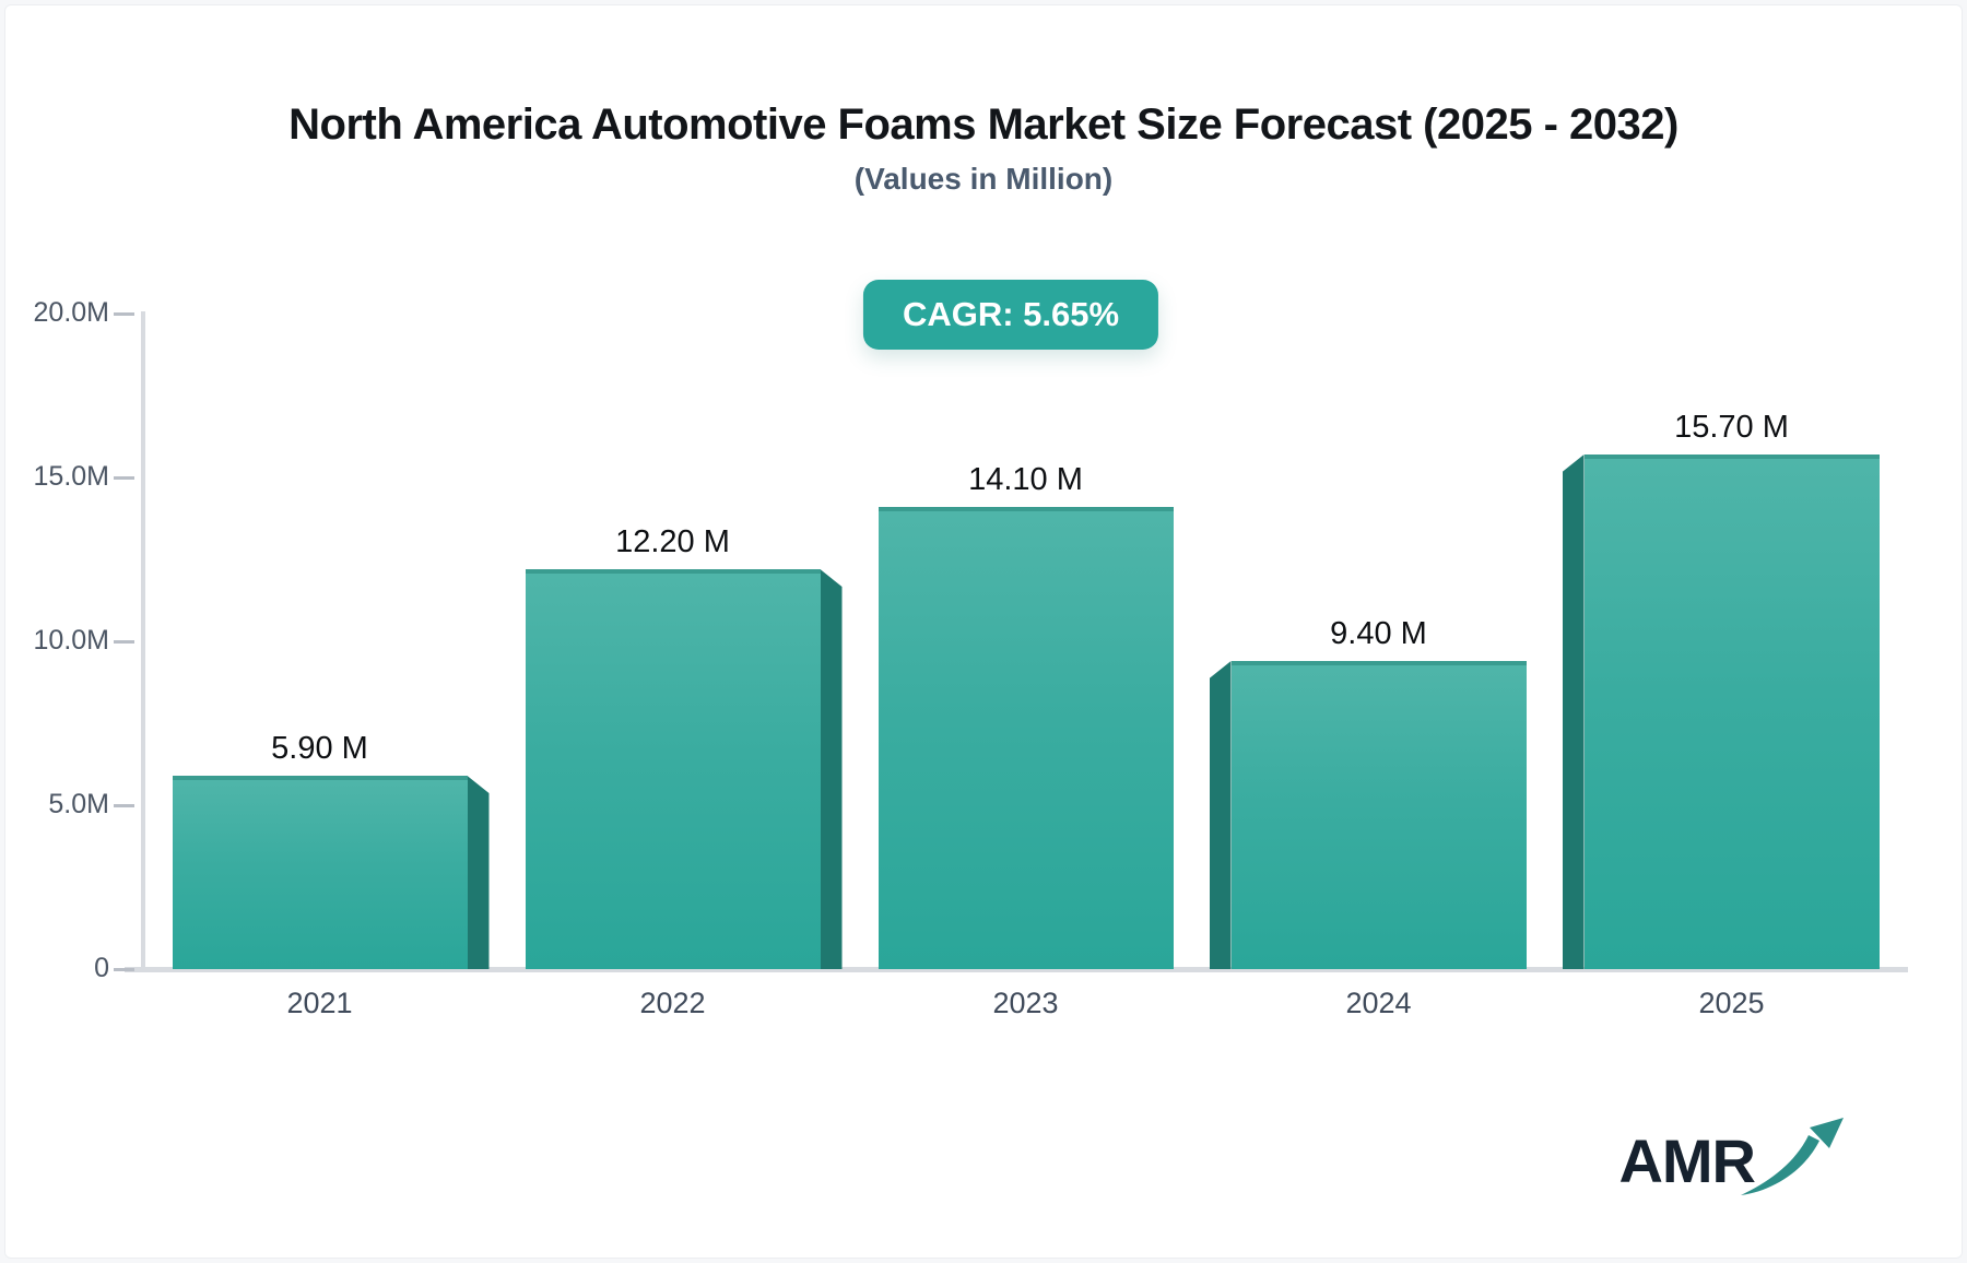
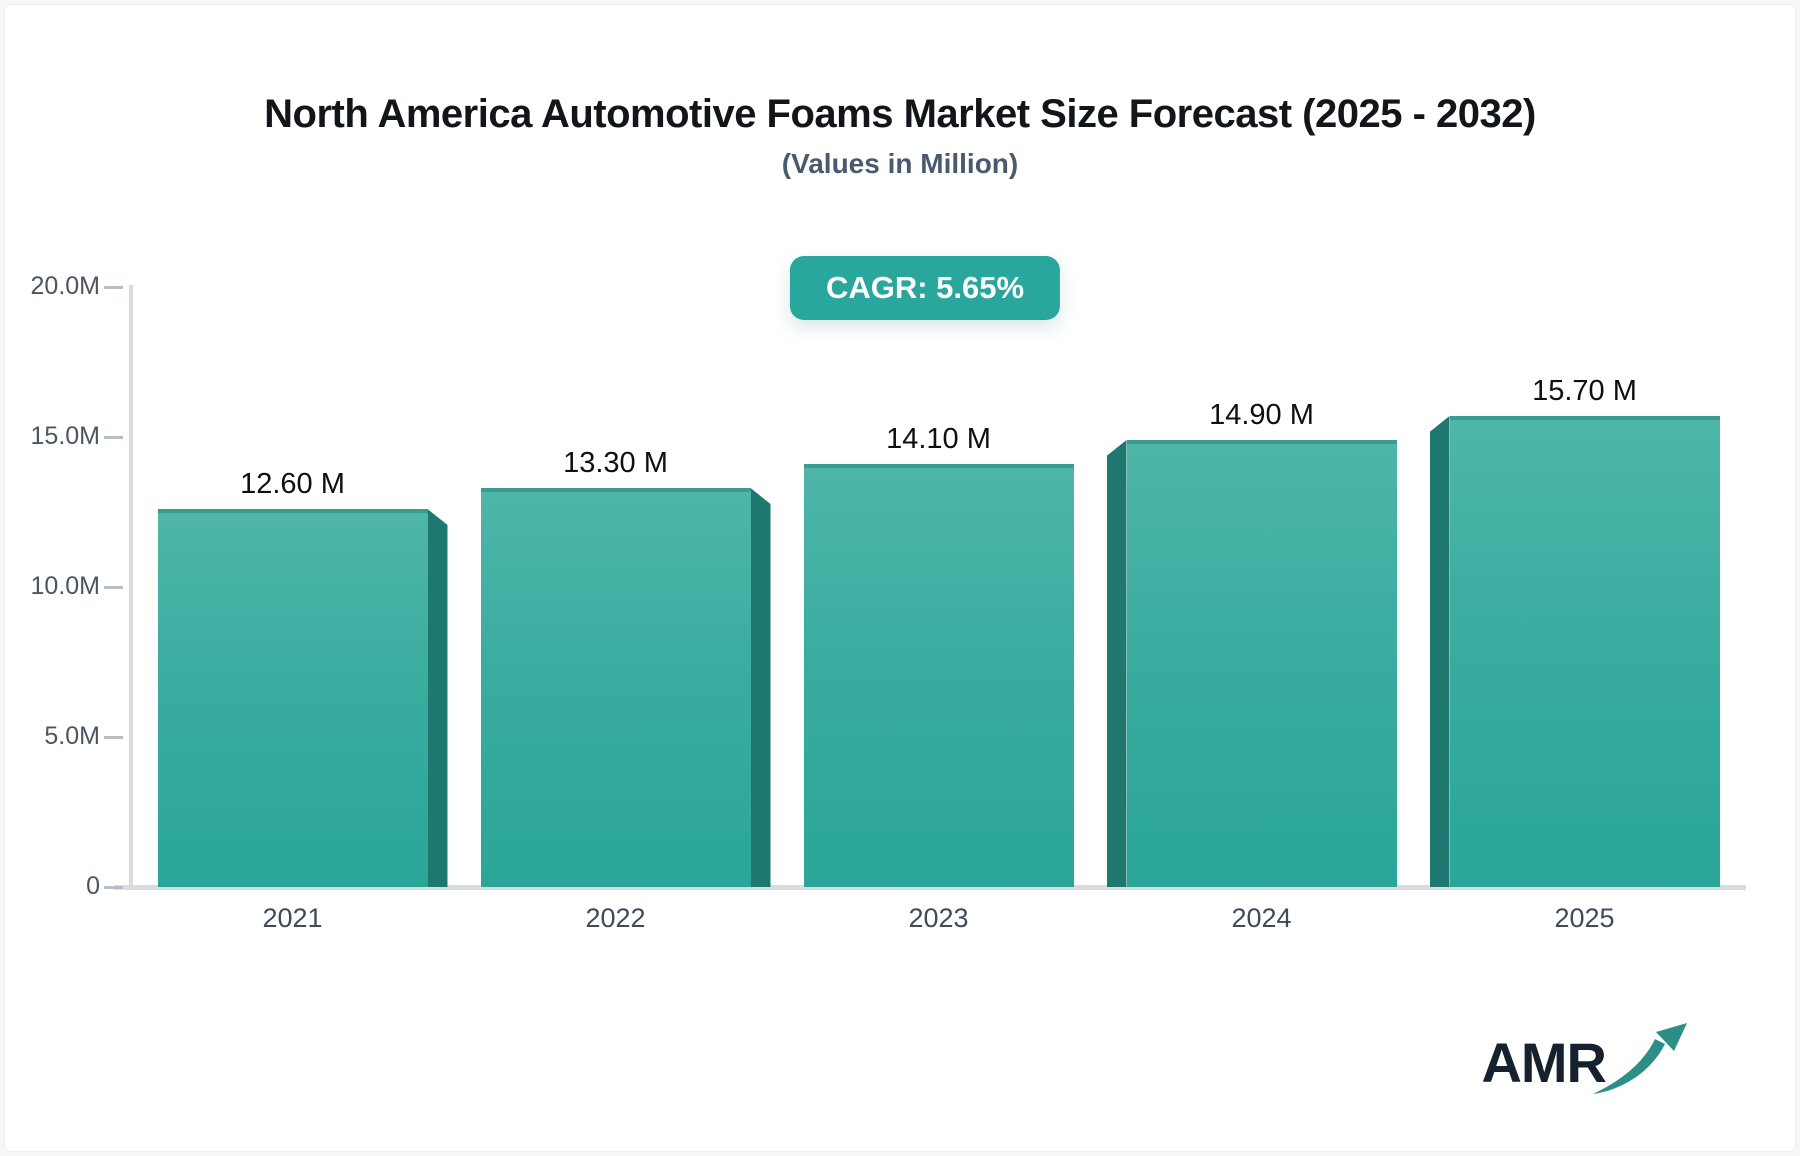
2021: 5.90 -> 12.60
2022: 12.20 -> 13.30
2024: 9.40 -> 14.90
